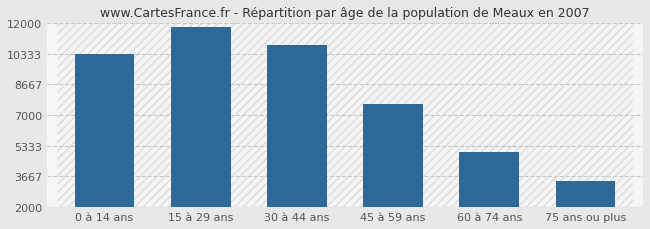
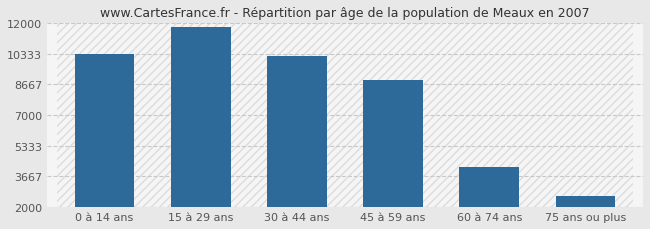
30 à 44 ans: 10800 -> 10200
45 à 59 ans: 7600 -> 8900
60 à 74 ans: 5000 -> 4200
75 ans ou plus: 3400 -> 2600
